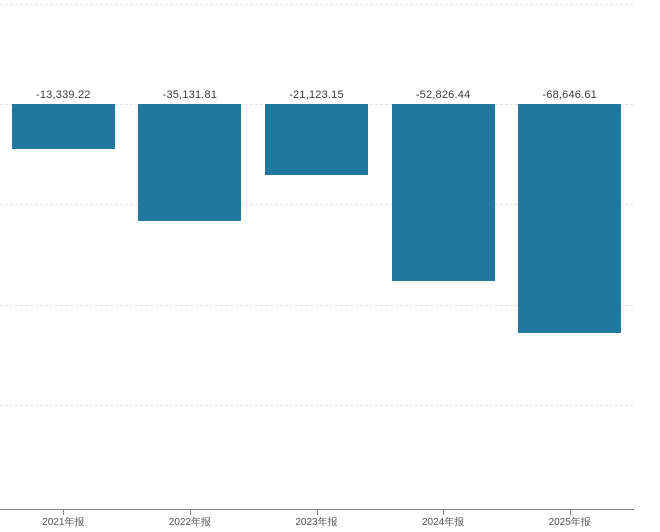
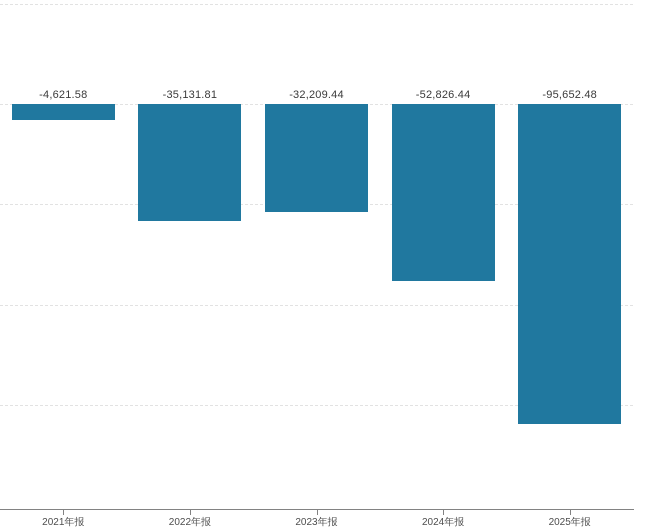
2021年报: -13,339.22 -> -4,621.58
2023年报: -21,123.15 -> -32,209.44
2025年报: -68,646.61 -> -95,652.48
